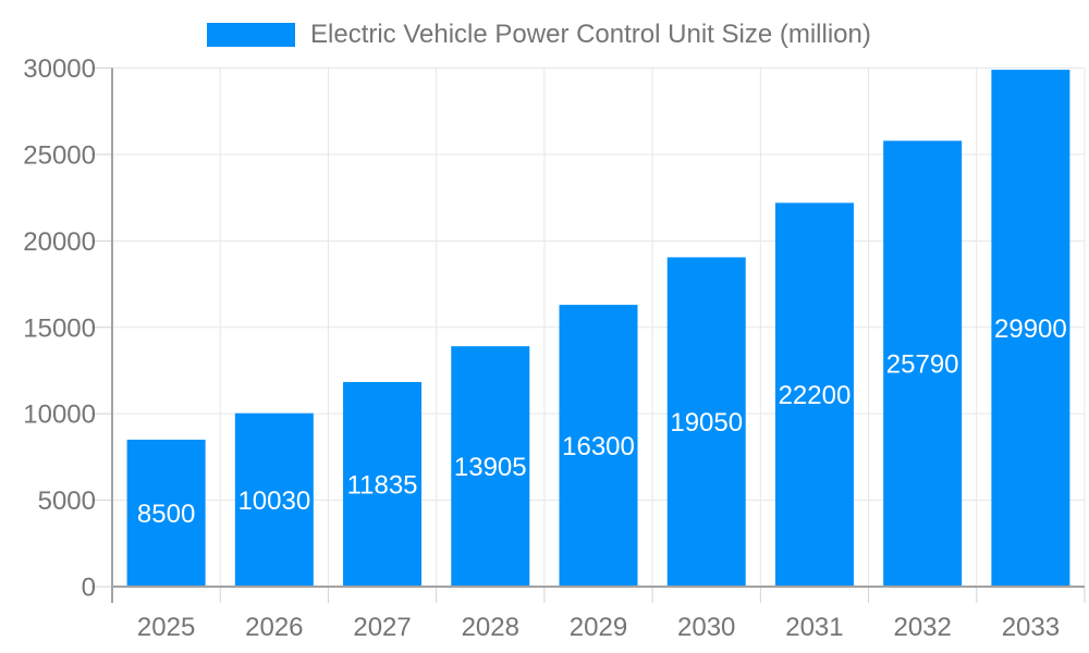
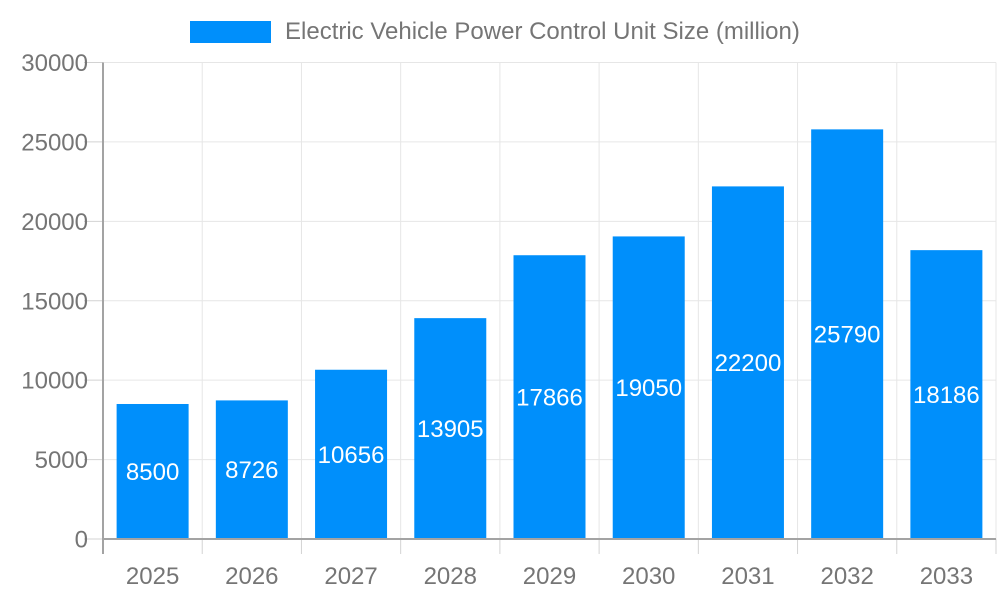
2026: 10030 -> 8726
2027: 11835 -> 10656
2029: 16300 -> 17866
2033: 29900 -> 18186
